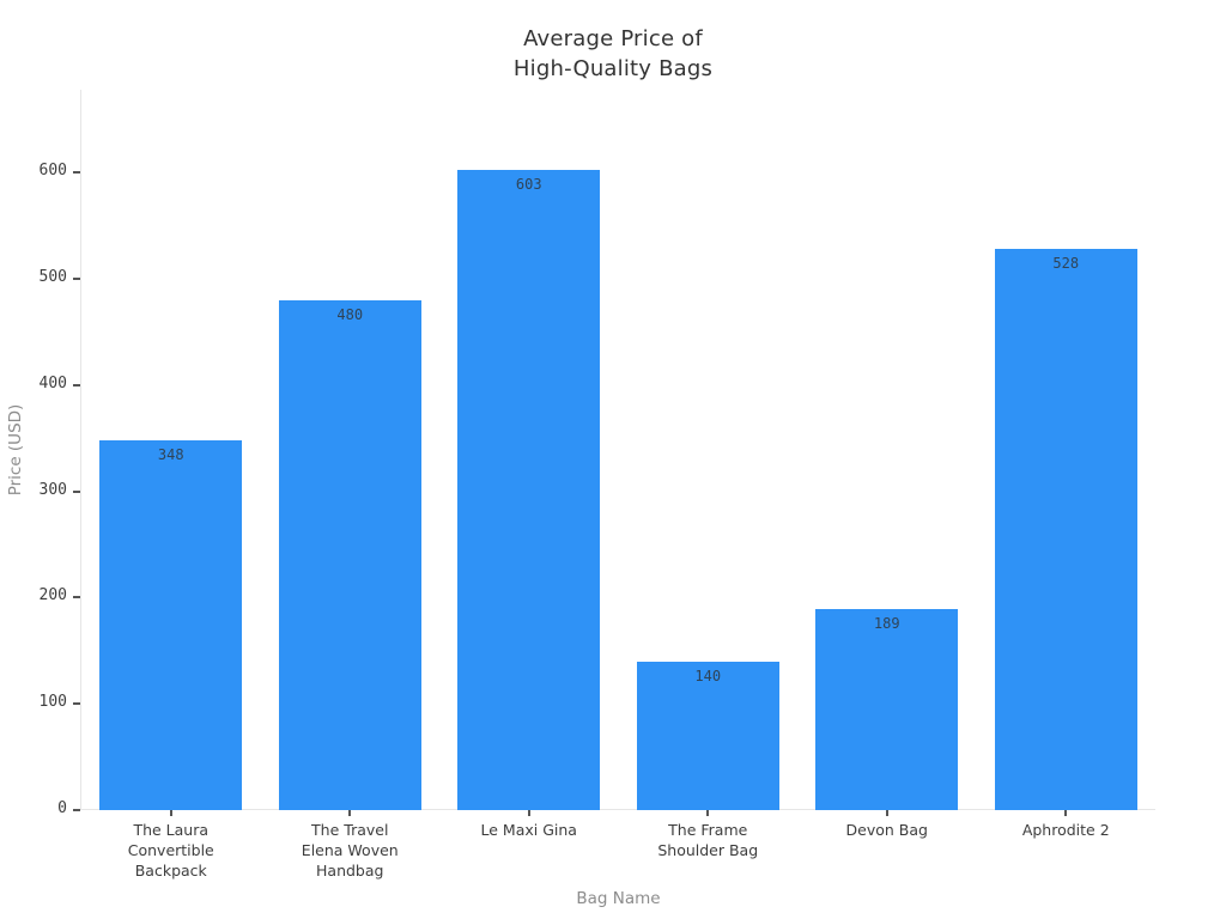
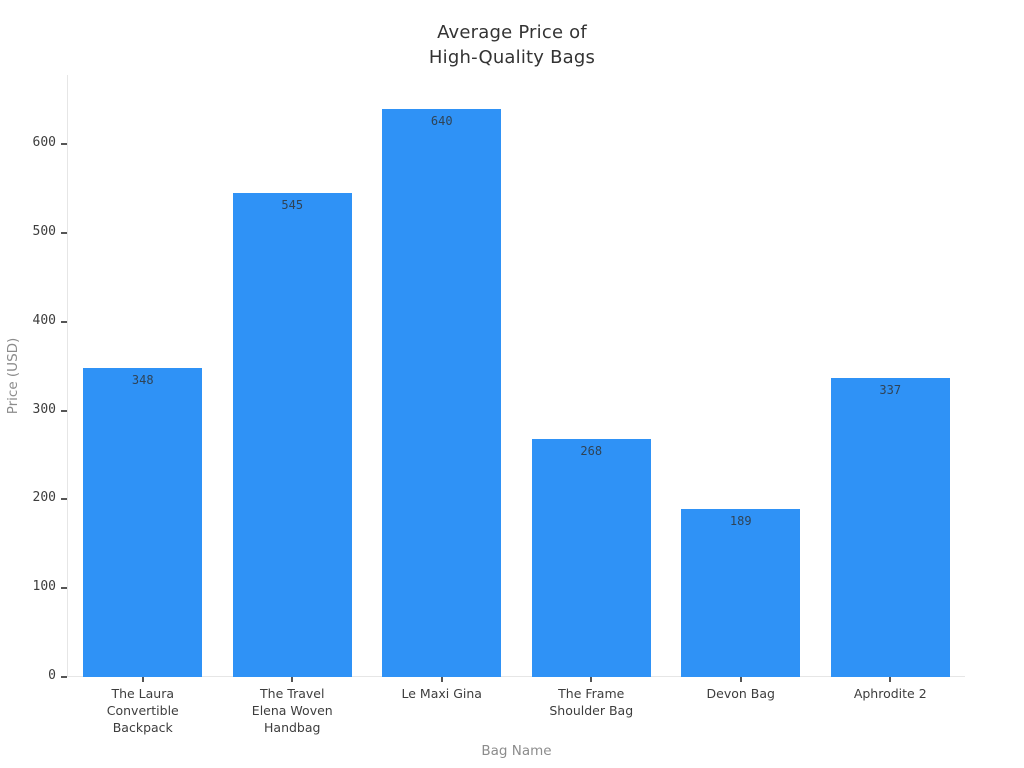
The Travel Elena Woven Handbag: 480 -> 545
Le Maxi Gina: 603 -> 640
The Frame Shoulder Bag: 140 -> 268
Aphrodite 2: 528 -> 337
